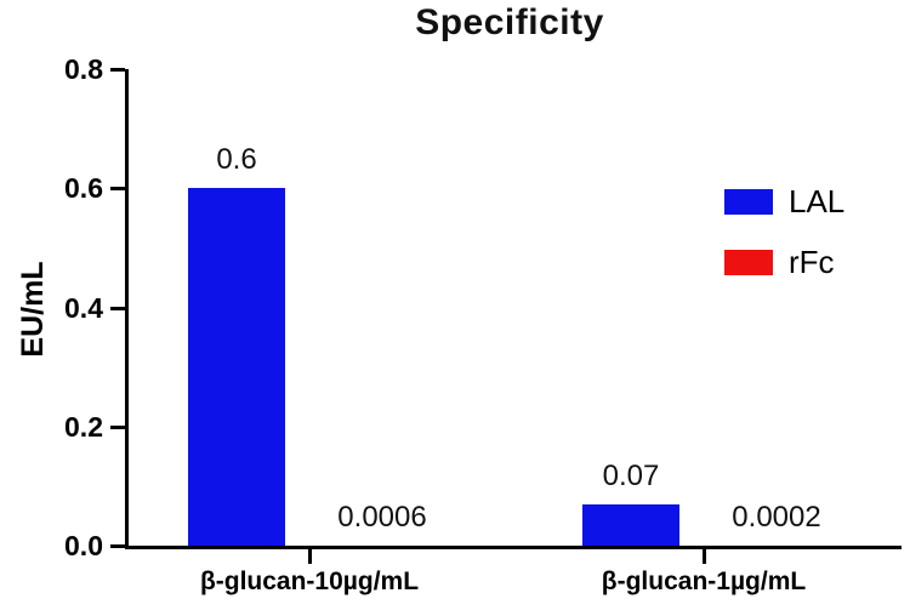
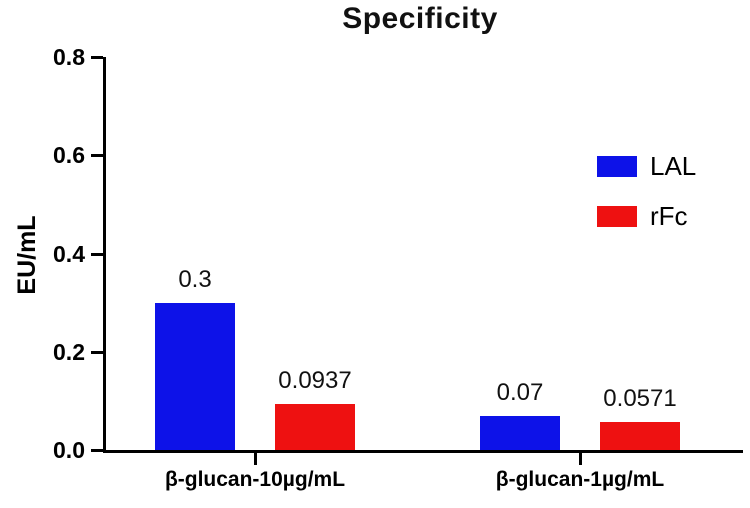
LAL/β-glucan-10µg/mL: 0.6 -> 0.3
rFc/β-glucan-10µg/mL: 0.0006 -> 0.0937
rFc/β-glucan-1µg/mL: 0.0002 -> 0.0571
